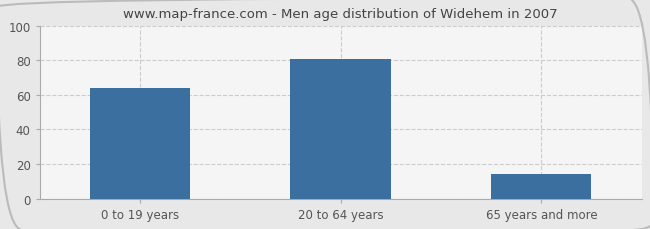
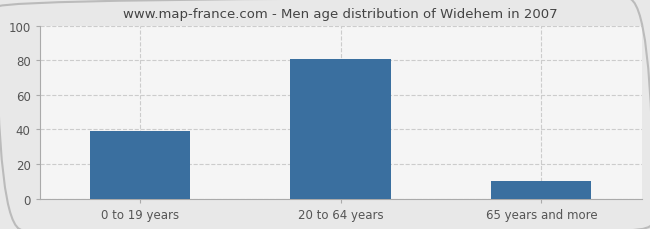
0 to 19 years: 64 -> 39
65 years and more: 14 -> 10
